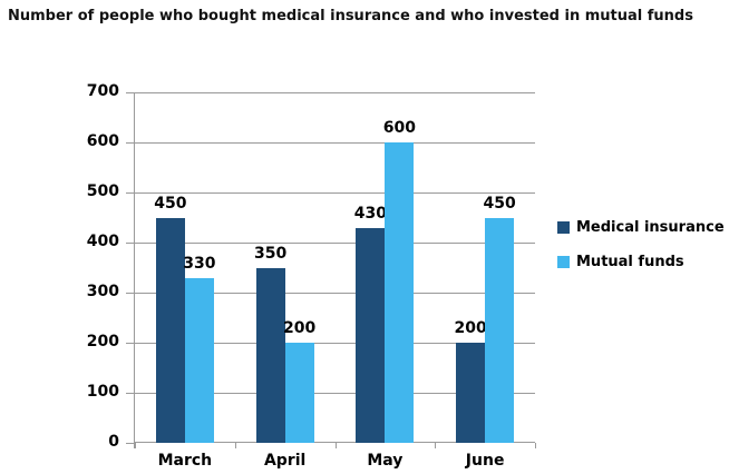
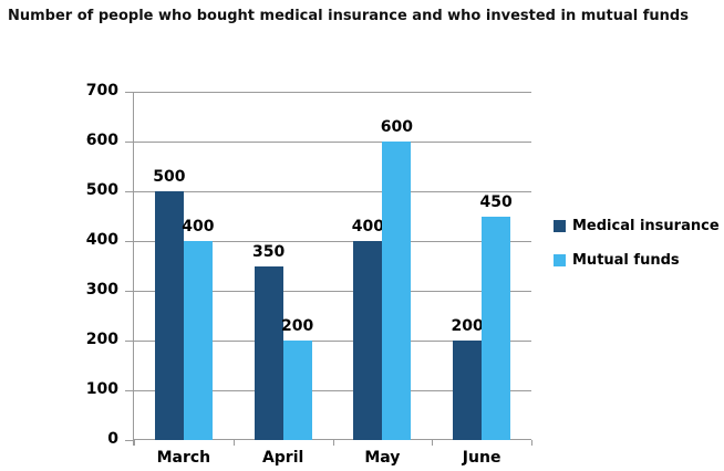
Medical insurance/March: 450 -> 500
Mutual funds/March: 330 -> 400
Medical insurance/May: 430 -> 400
